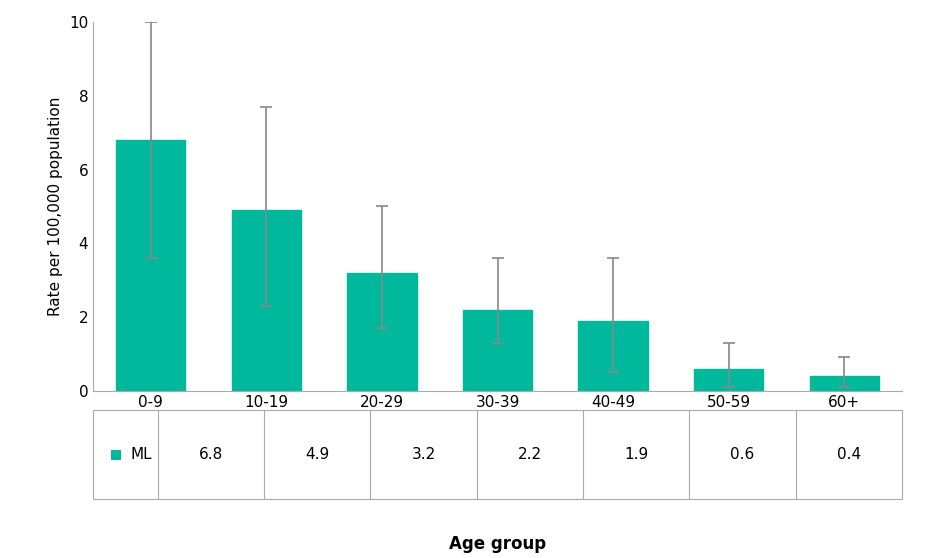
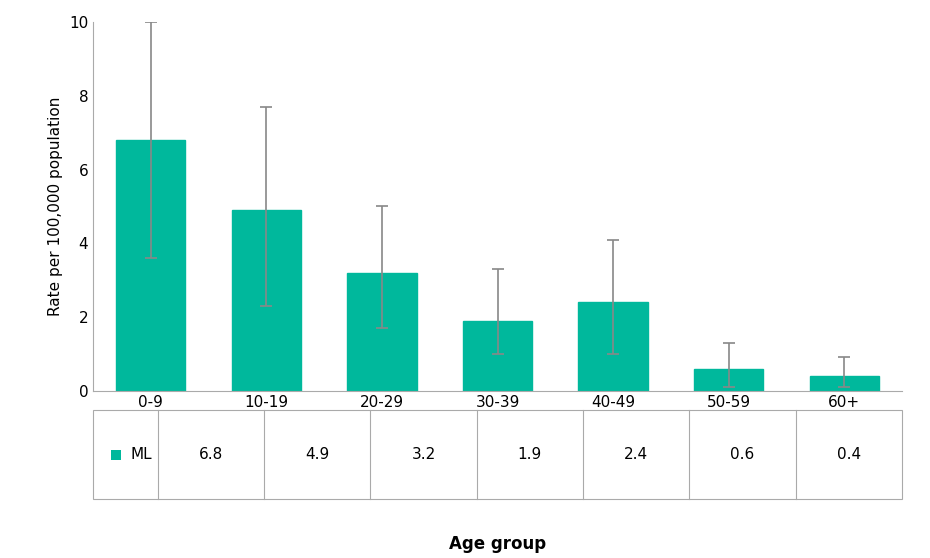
30-39: 2.2 -> 1.9
40-49: 1.9 -> 2.4
